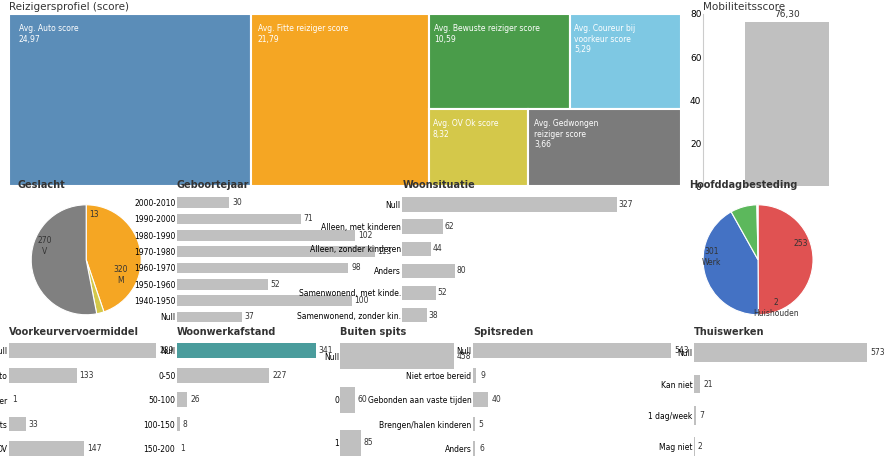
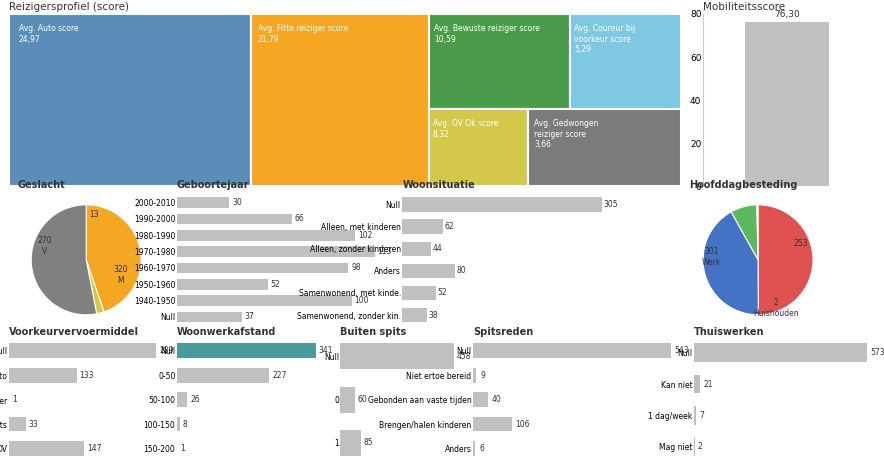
Geboortejaar/1990-2000: 71 -> 66
Woonsituatie/Null: 327 -> 305
Spitsreden/Brengen/halen kinderen: 5 -> 106
